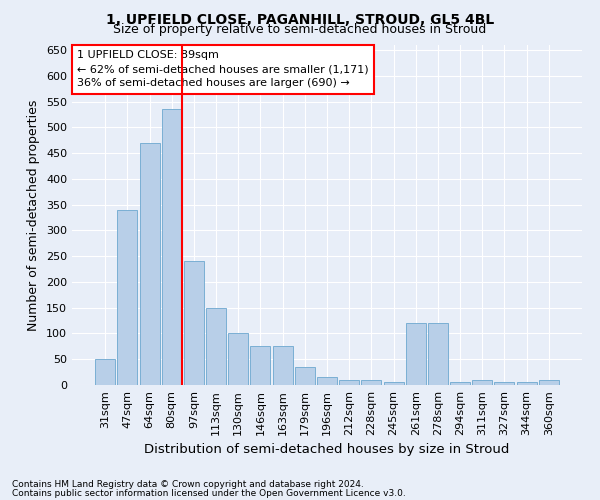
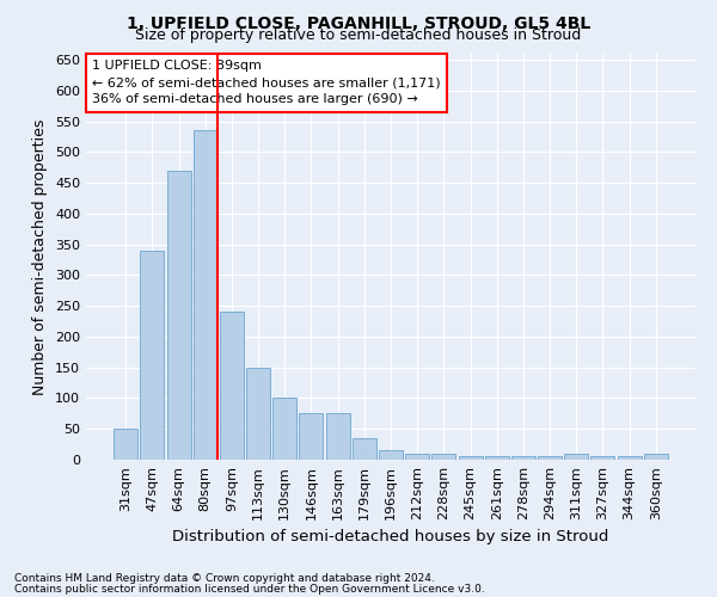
261sqm: 120 -> 5
278sqm: 120 -> 5
